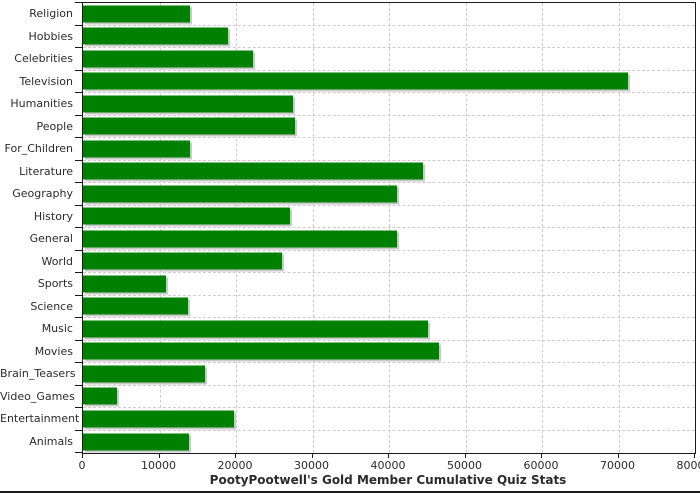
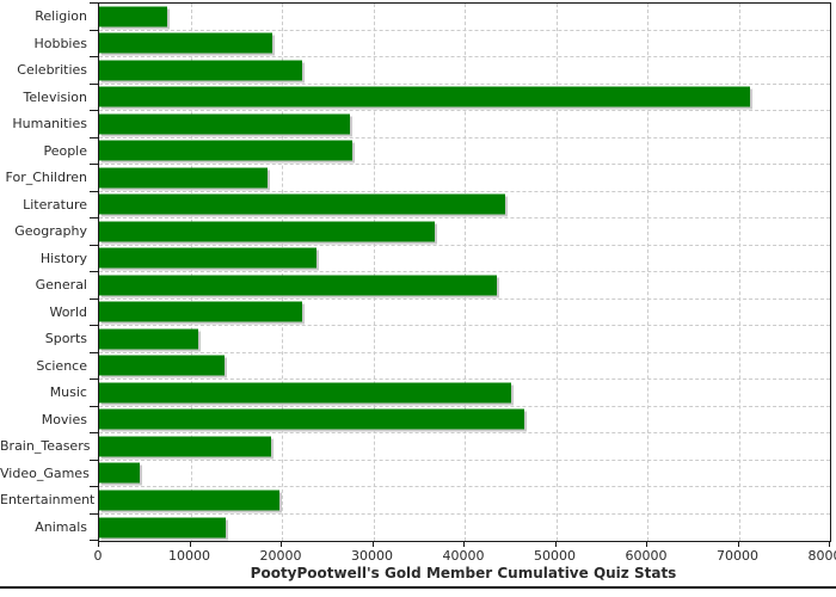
Religion: 14000 -> 7000
For_Children: 14000 -> 18000
Geography: 41000 -> 37000
History: 27000 -> 24000
General: 41000 -> 44000
World: 26000 -> 22000
Brain_Teasers: 16000 -> 19000
